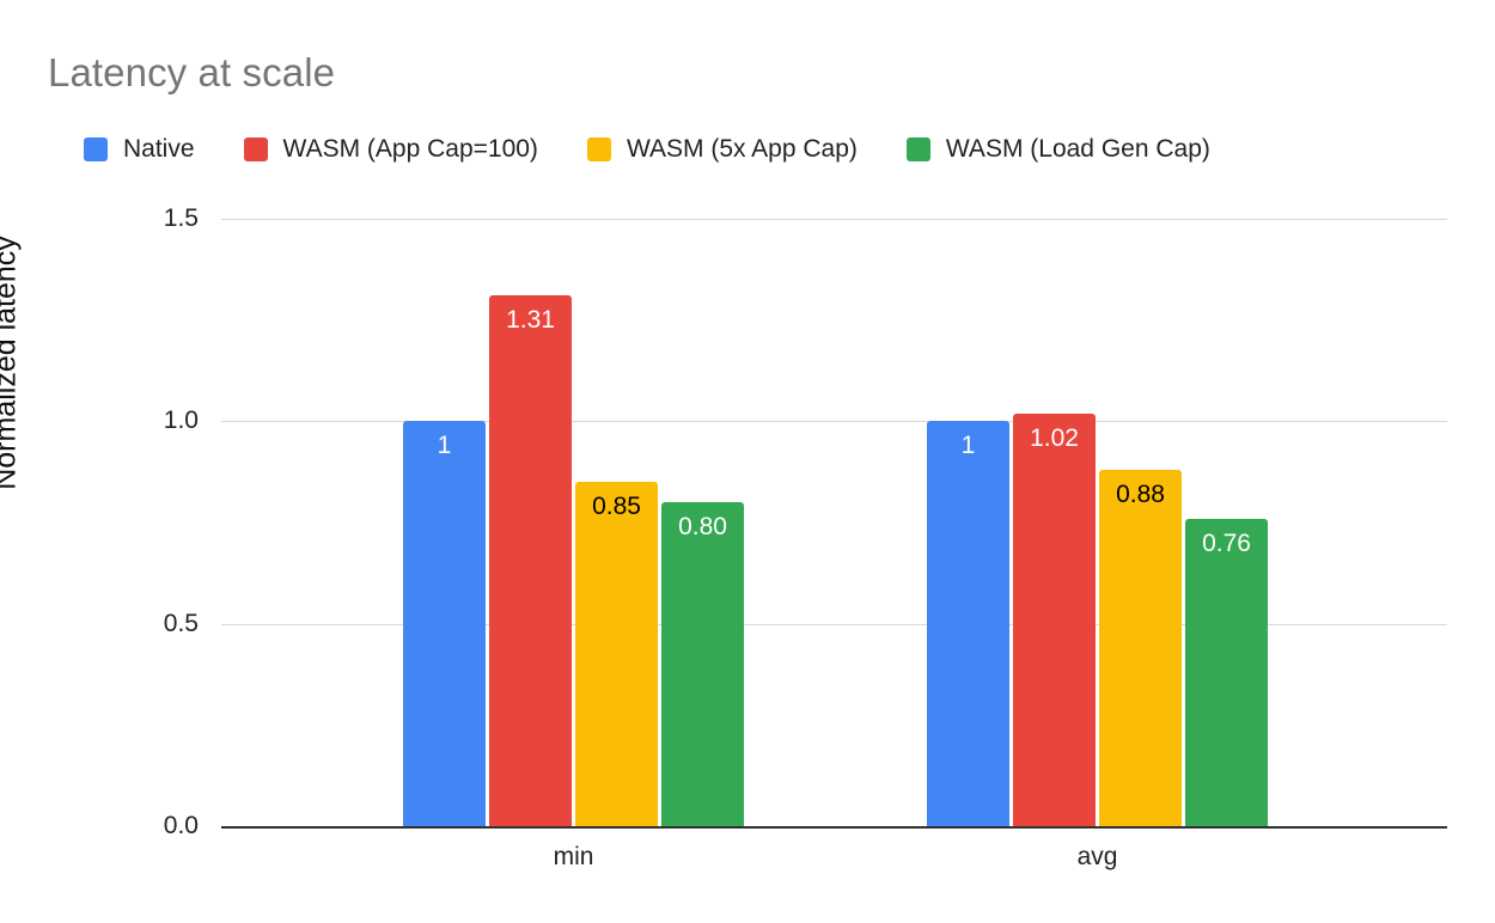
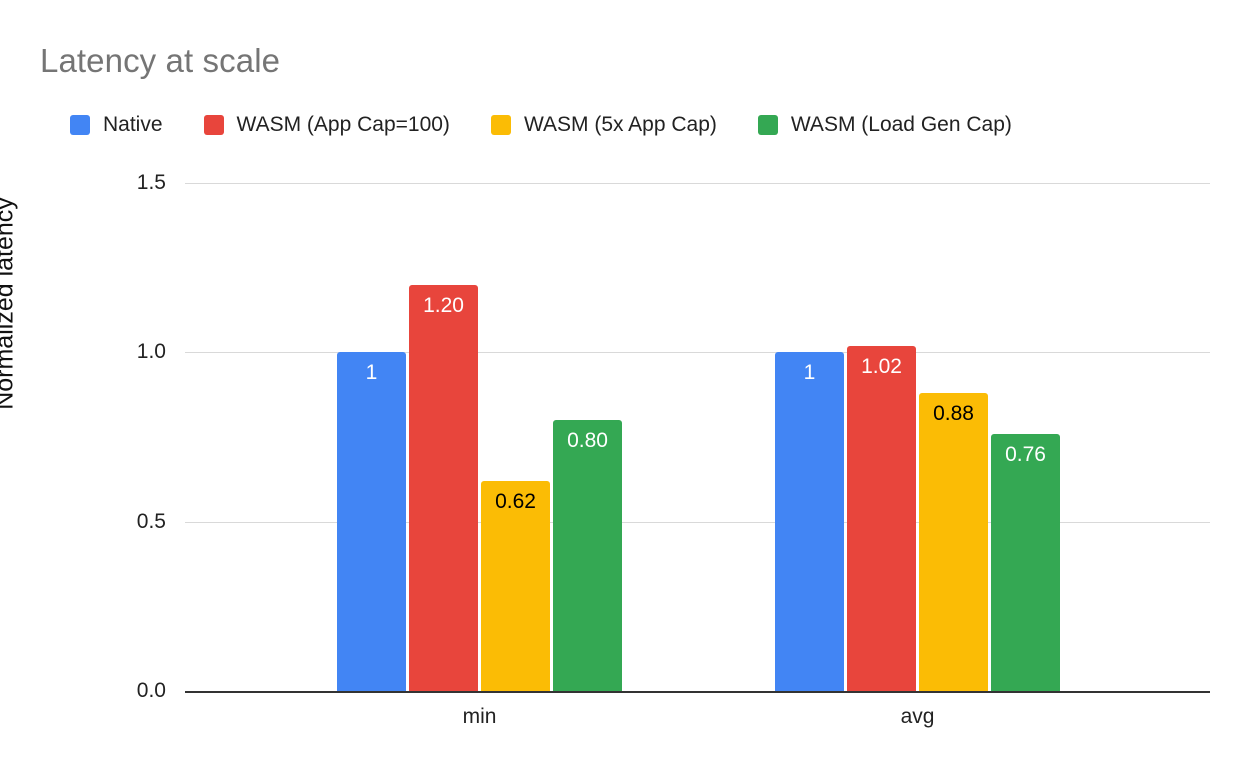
WASM (App Cap=100)/min: 1.31 -> 1.20
WASM (5x App Cap)/min: 0.85 -> 0.62
